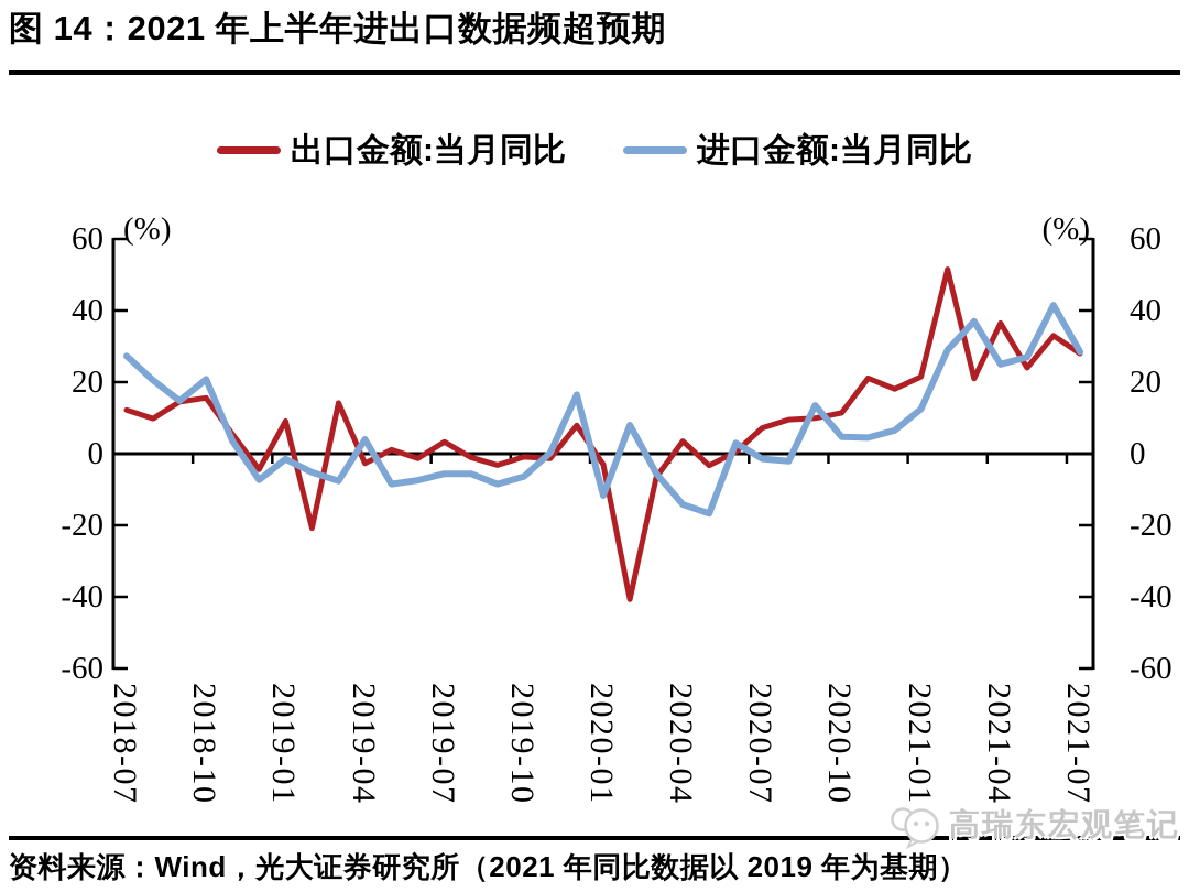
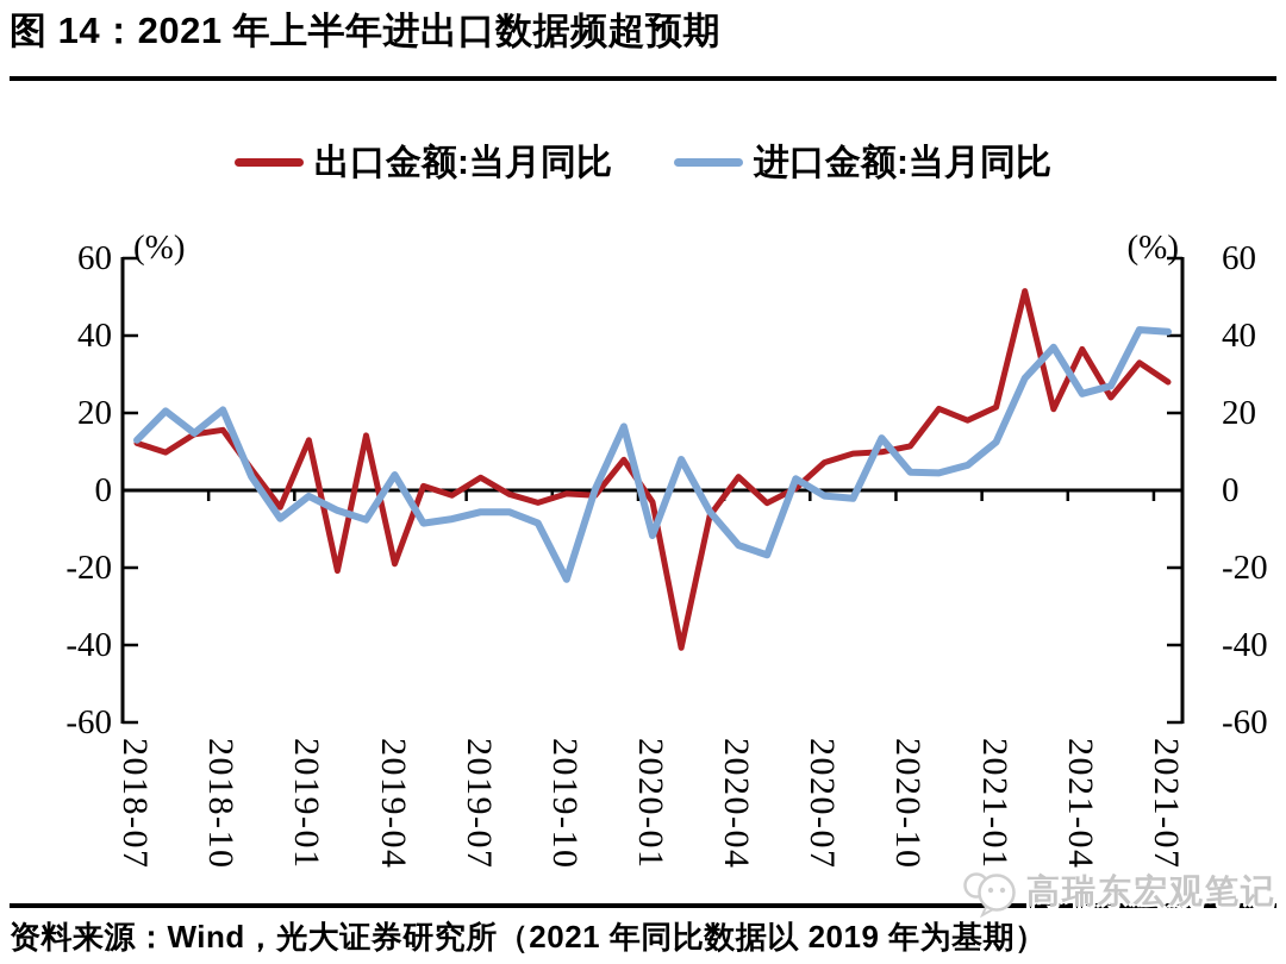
进口金额:当月同比/2018-07: 27 -> 13
出口金额:当月同比/2019-01: 9 -> 13
出口金额:当月同比/2019-04: -3 -> -19
进口金额:当月同比/2019-10: -6 -> -23
进口金额:当月同比/2021-07: 28 -> 41
